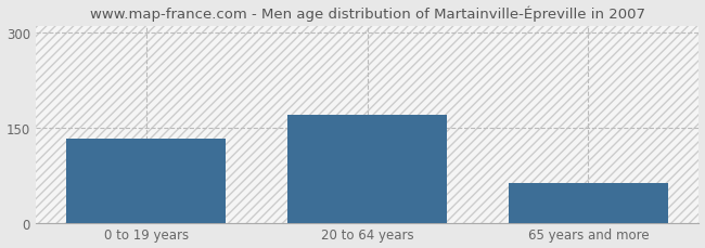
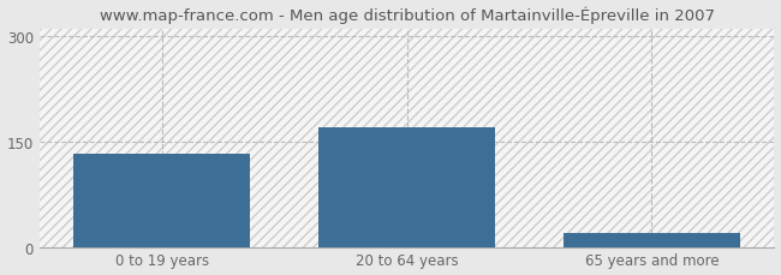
65 years and more: 62 -> 20
